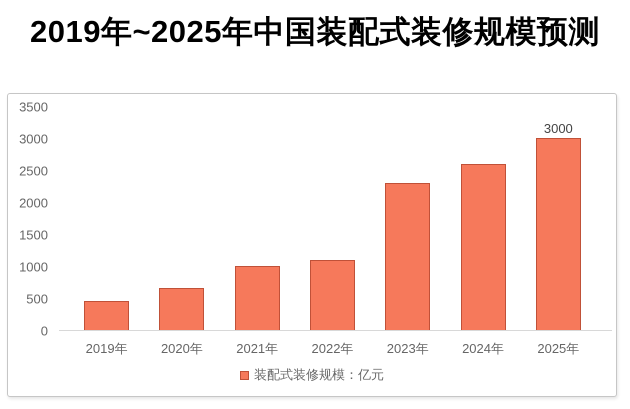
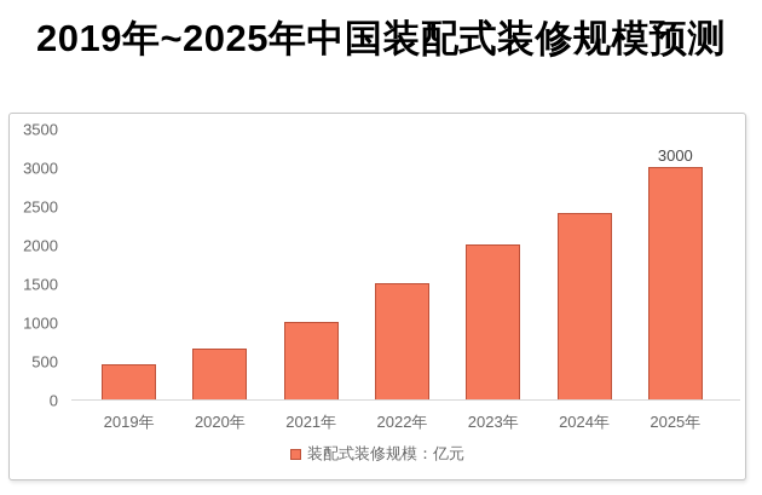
2022年: 1100 -> 1500
2023年: 2300 -> 2000
2024年: 2600 -> 2400
